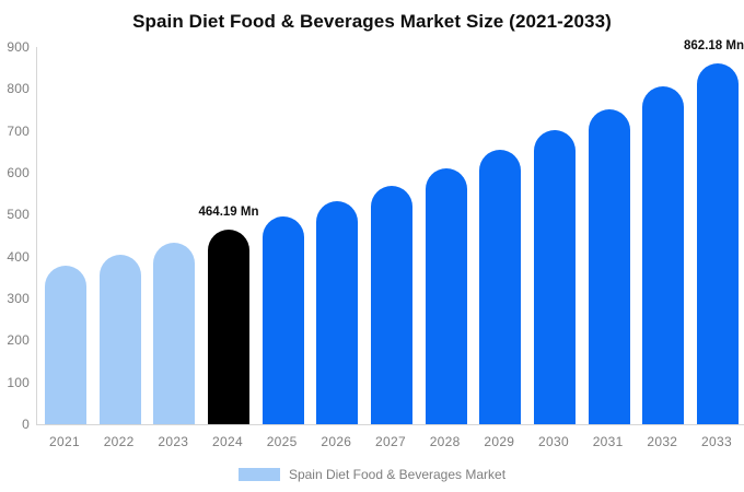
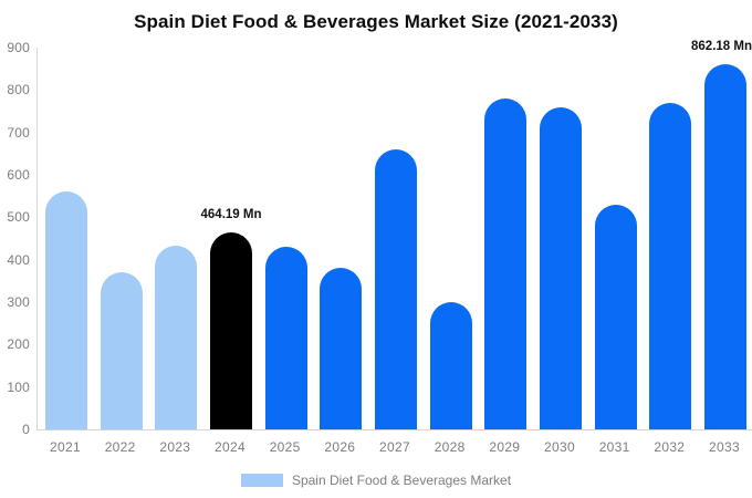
2021: 380 -> 560
2022: 400 -> 370
2025: 500 -> 430
2026: 530 -> 380
2027: 570 -> 660
2028: 610 -> 300
2029: 660 -> 780
2030: 700 -> 760
2031: 750 -> 530
2032: 800 -> 770
